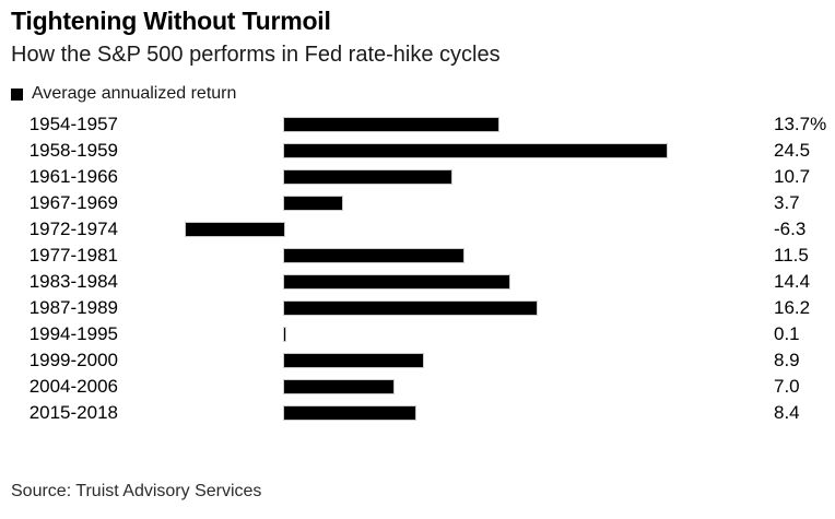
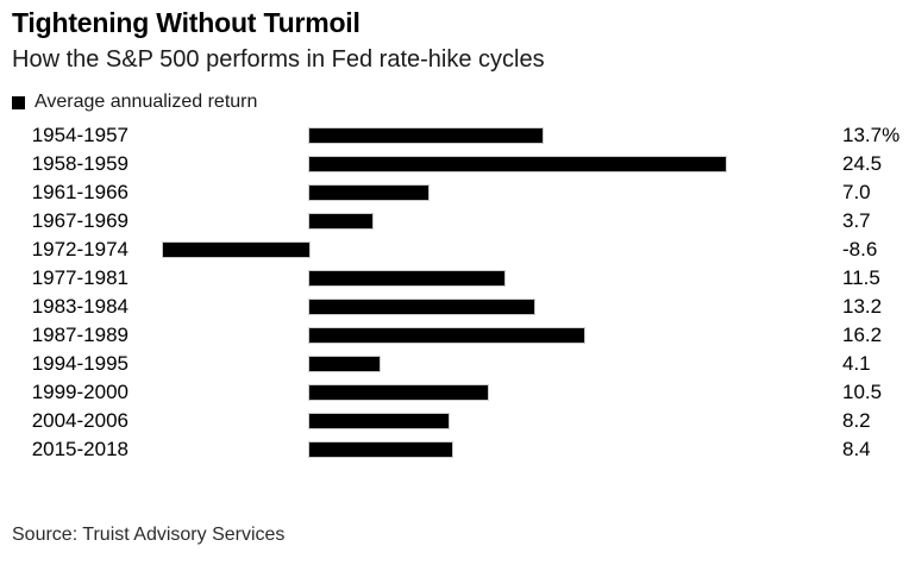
1961-1966: 10.7 -> 7.0
1972-1974: -6.3 -> -8.6
1983-1984: 14.4 -> 13.2
1994-1995: 0.1 -> 4.1
1999-2000: 8.9 -> 10.5
2004-2006: 7.0 -> 8.2
